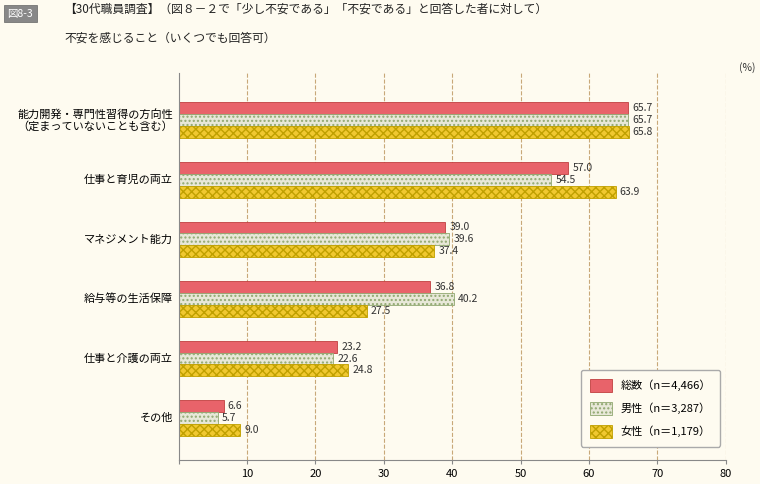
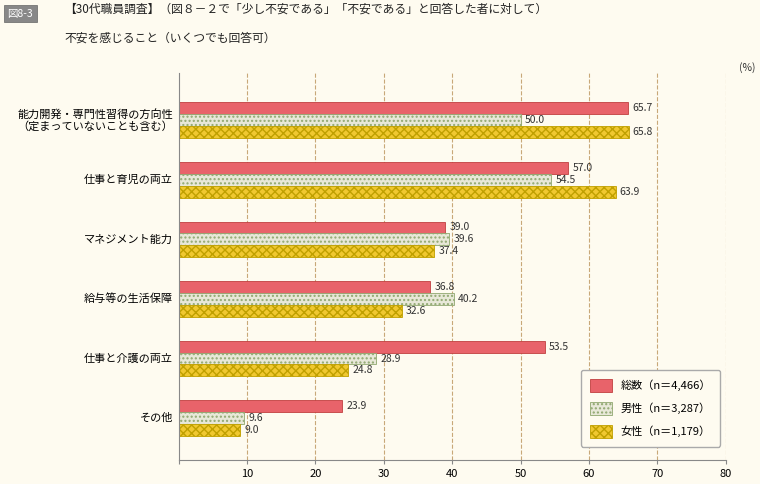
男性（n＝3,287）/能力開発・専門性習得の方向性 （定まっていないことも含む）: 65.7 -> 50.0
女性（n＝1,179）/給与等の生活保障: 27.5 -> 32.6
総数（n＝4,466）/仕事と介護の両立: 23.2 -> 53.5
男性（n＝3,287）/仕事と介護の両立: 22.6 -> 28.9
総数（n＝4,466）/その他: 6.6 -> 23.9
男性（n＝3,287）/その他: 5.7 -> 9.6
